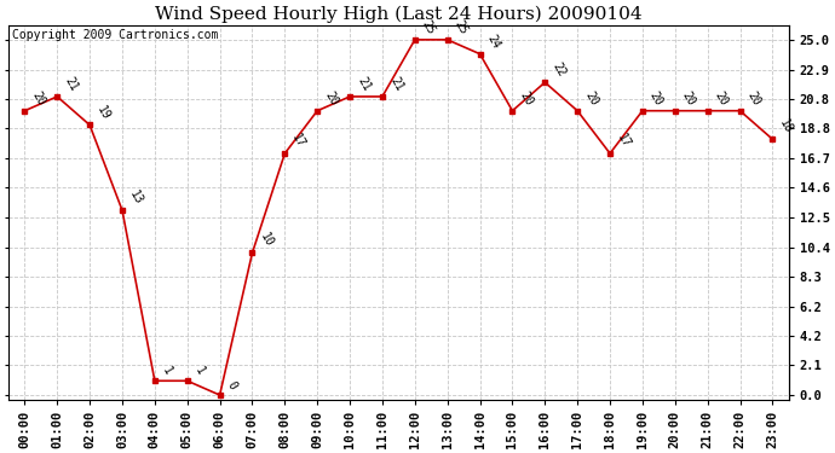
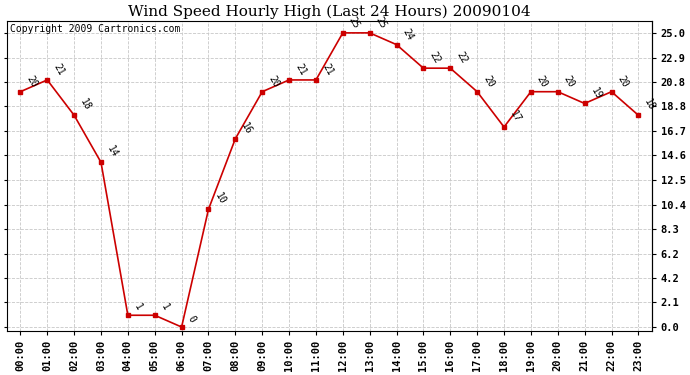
02:00: 19 -> 18
03:00: 13 -> 14
08:00: 17 -> 16
15:00: 20 -> 22
21:00: 20 -> 19
